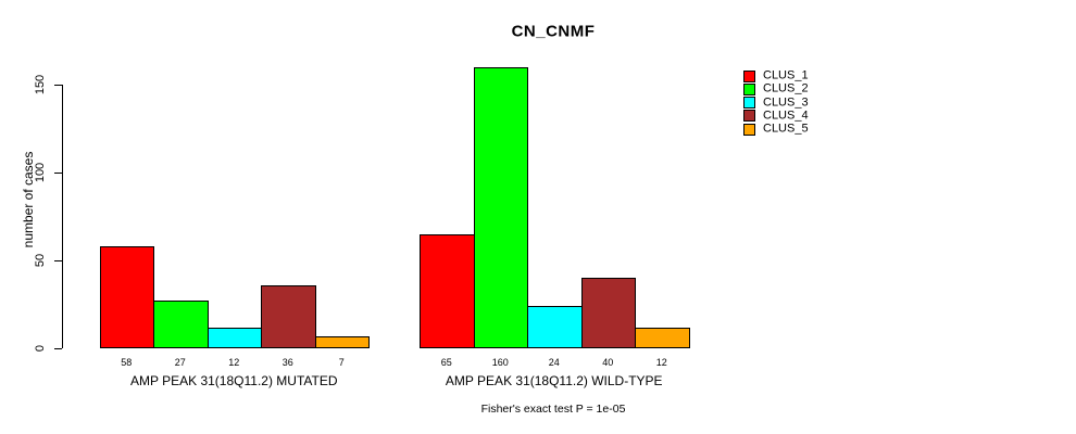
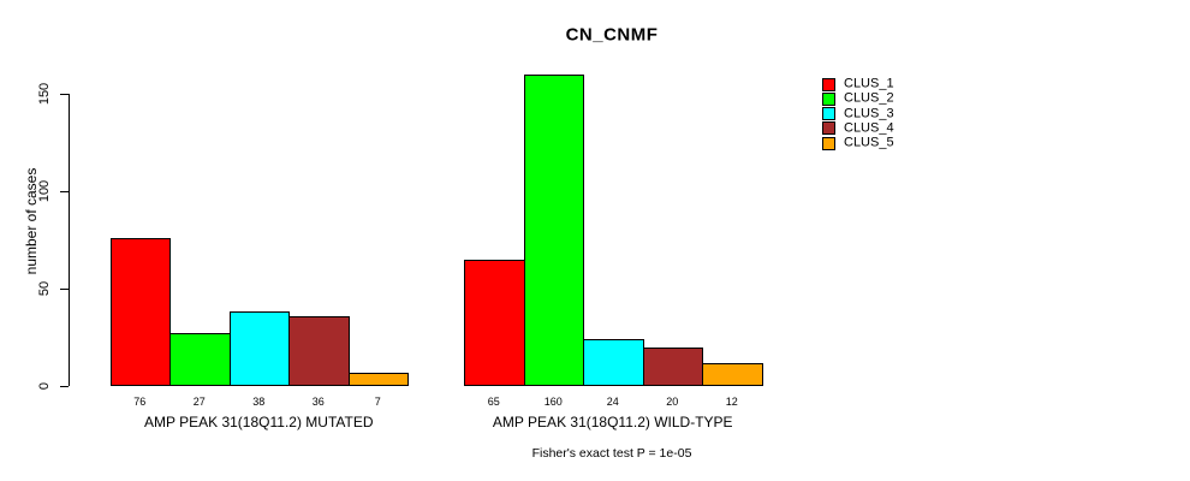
CLUS_1/AMP PEAK 31(18Q11.2) MUTATED: 58 -> 76
CLUS_3/AMP PEAK 31(18Q11.2) MUTATED: 12 -> 38
CLUS_4/AMP PEAK 31(18Q11.2) WILD-TYPE: 40 -> 20
